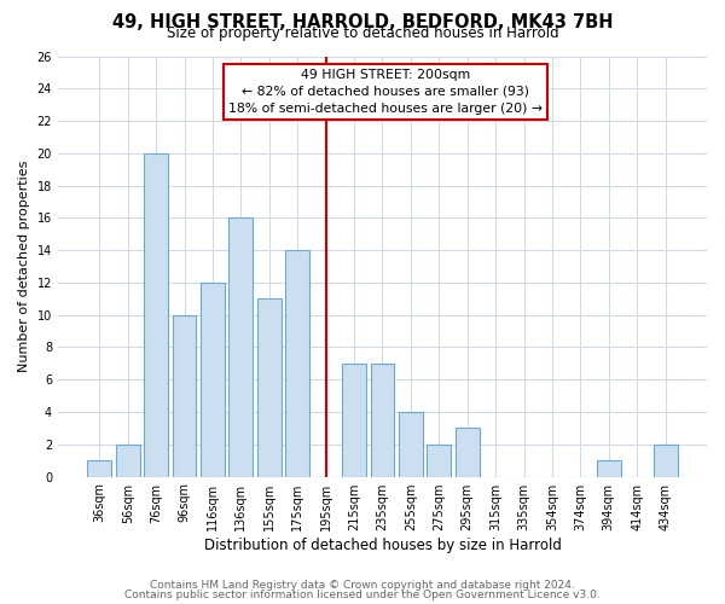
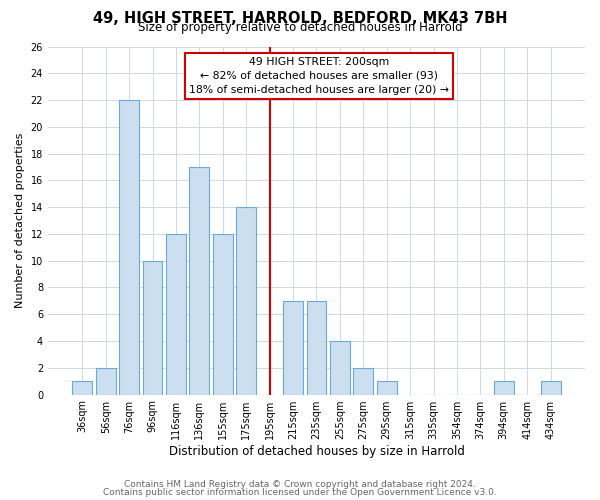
76sqm: 20 -> 22
136sqm: 16 -> 17
155sqm: 11 -> 12
295sqm: 3 -> 1
434sqm: 2 -> 1
